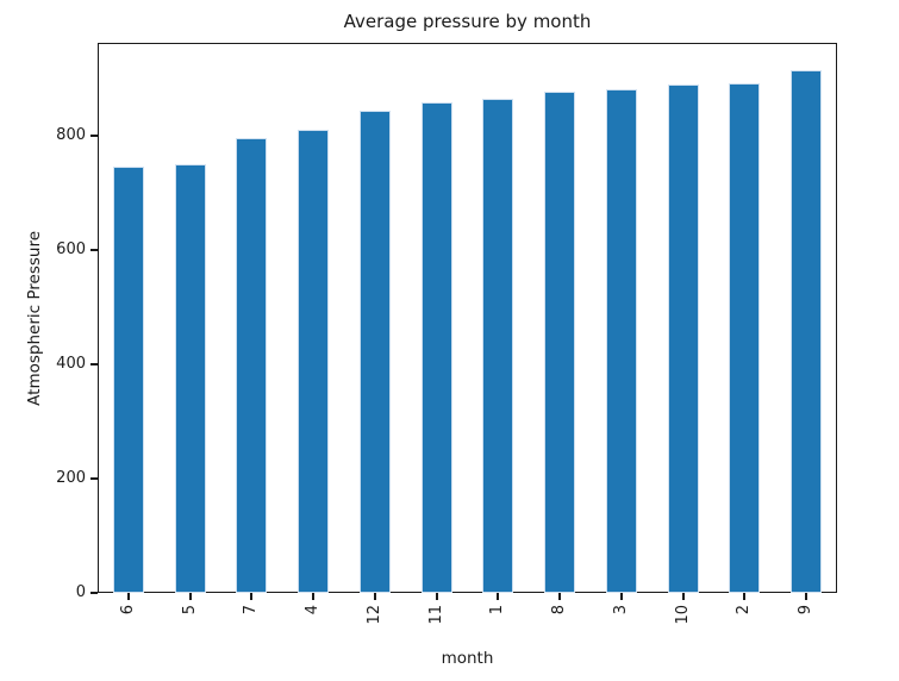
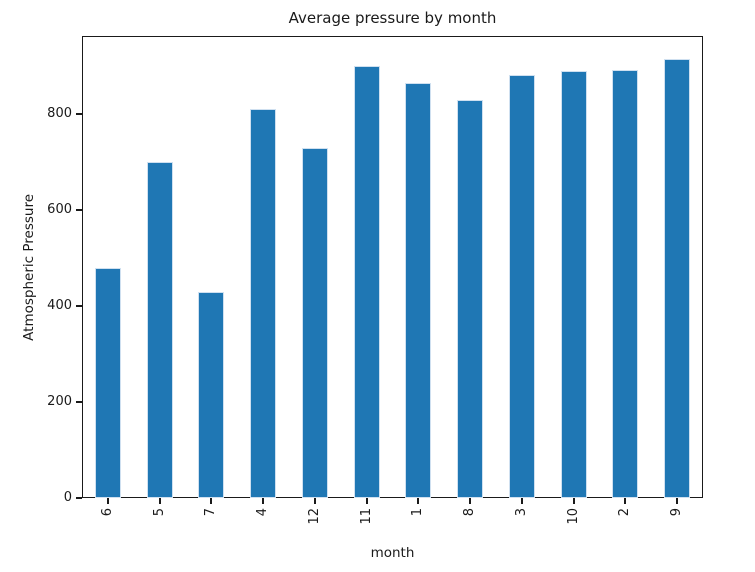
6: 750 -> 480
5: 750 -> 700
7: 800 -> 430
12: 840 -> 730
11: 860 -> 900
8: 880 -> 830
